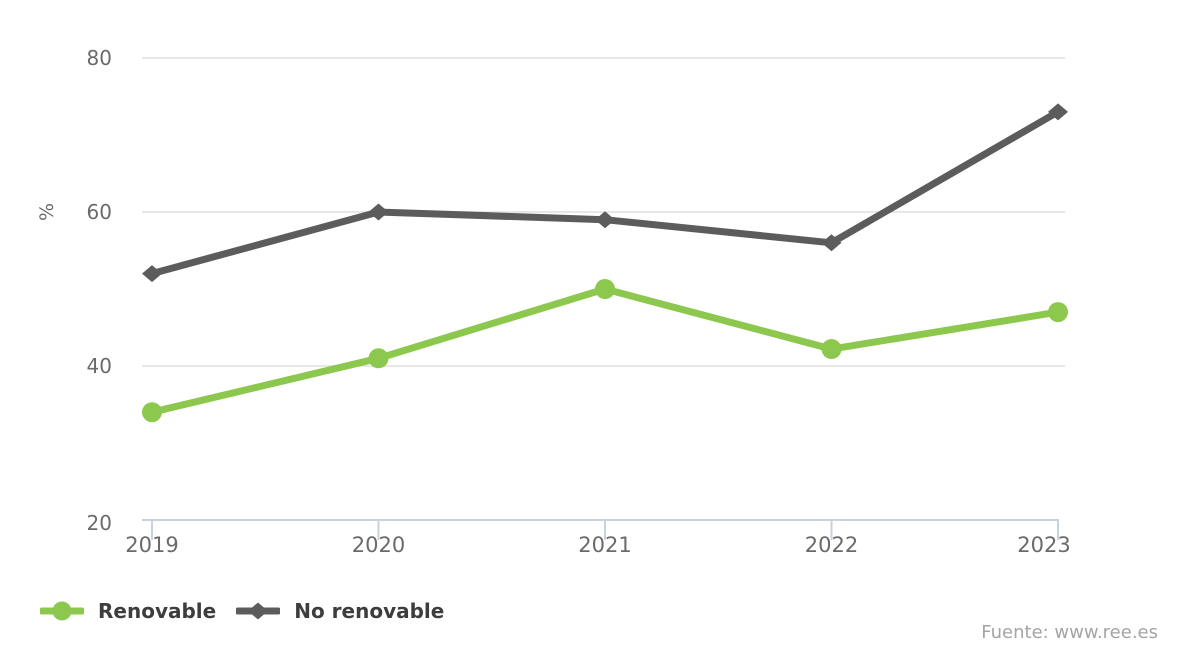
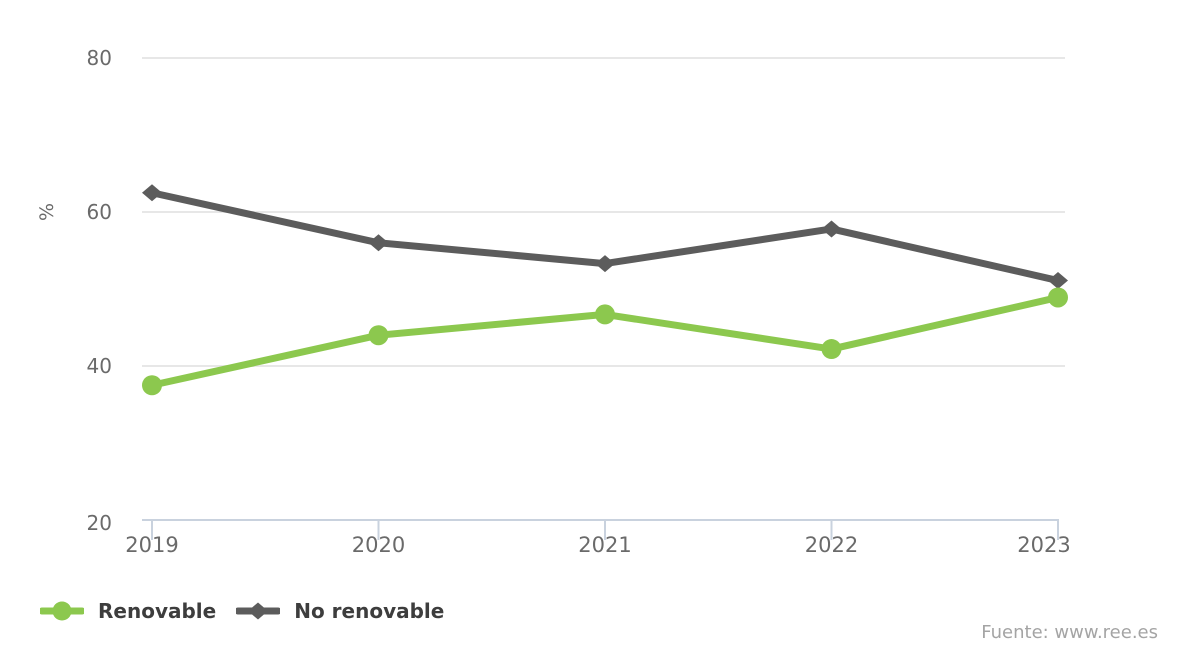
Renovable/2019: 34 -> 38
No renovable/2019: 52 -> 62
Renovable/2020: 41 -> 44
No renovable/2020: 60 -> 56
Renovable/2021: 50 -> 47
No renovable/2021: 59 -> 53
No renovable/2022: 56 -> 58
Renovable/2023: 47 -> 49
No renovable/2023: 73 -> 51
